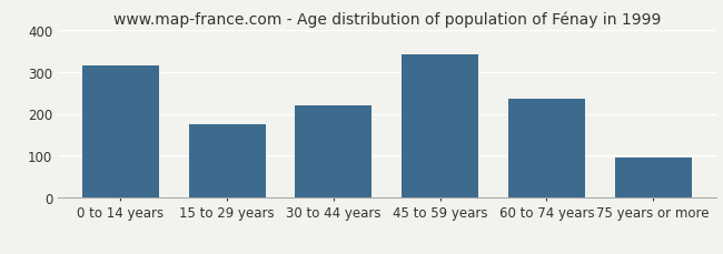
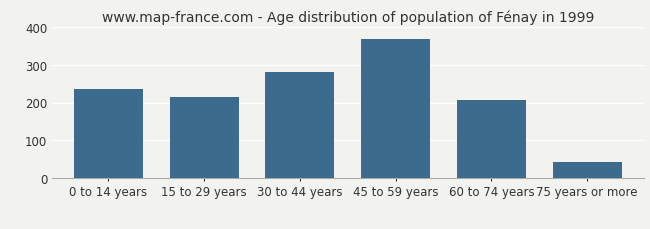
0 to 14 years: 315 -> 235
15 to 29 years: 175 -> 215
30 to 44 years: 220 -> 280
45 to 59 years: 340 -> 368
60 to 74 years: 235 -> 207
75 years or more: 95 -> 42
